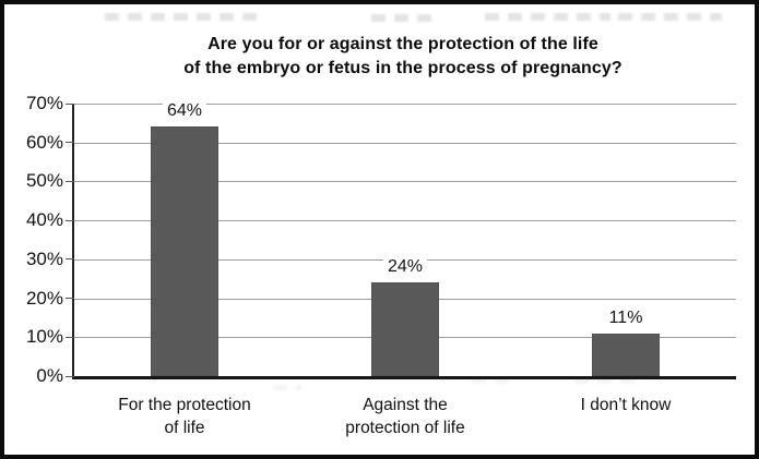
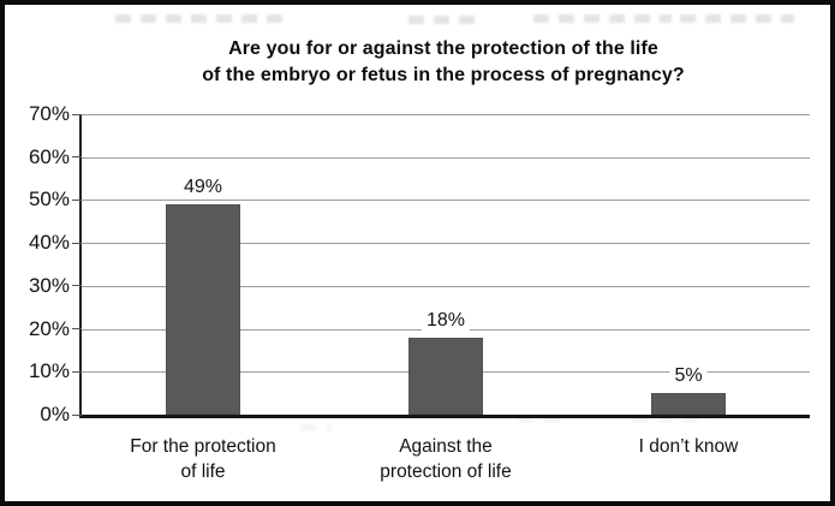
For the protection of life: 64% -> 49%
Against the protection of life: 24% -> 18%
I don’t know: 11% -> 5%
